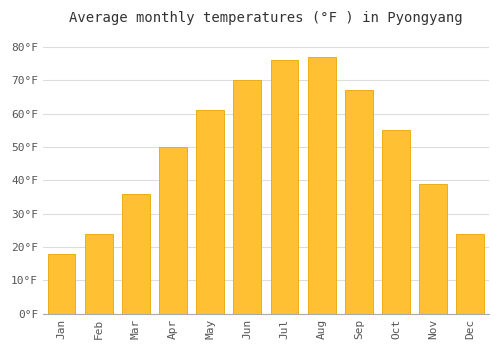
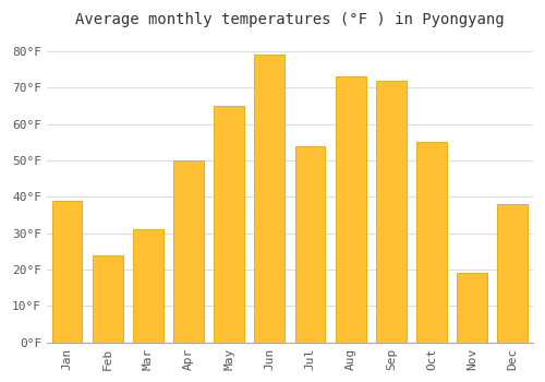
Jan: 18°F -> 39°F
Mar: 36°F -> 31°F
May: 61°F -> 65°F
Jun: 70°F -> 79°F
Jul: 76°F -> 54°F
Aug: 77°F -> 73°F
Sep: 67°F -> 72°F
Nov: 39°F -> 19°F
Dec: 24°F -> 38°F
